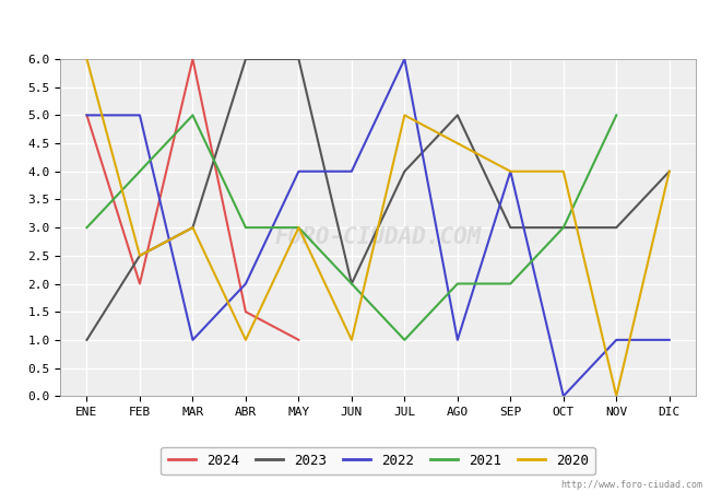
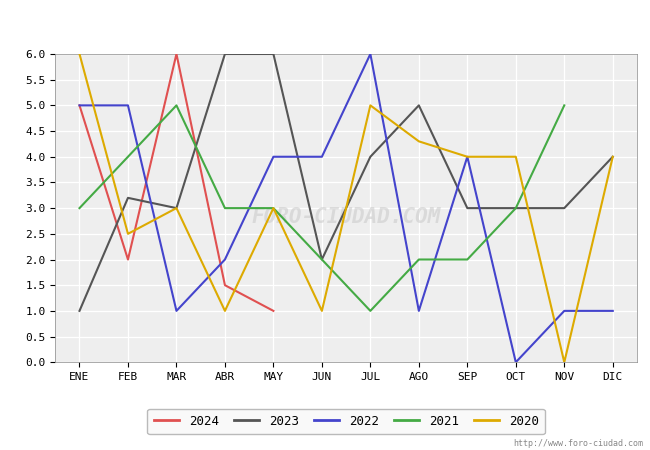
2023/FEB: 2.5 -> 3.2
2020/AGO: 4.5 -> 4.3
